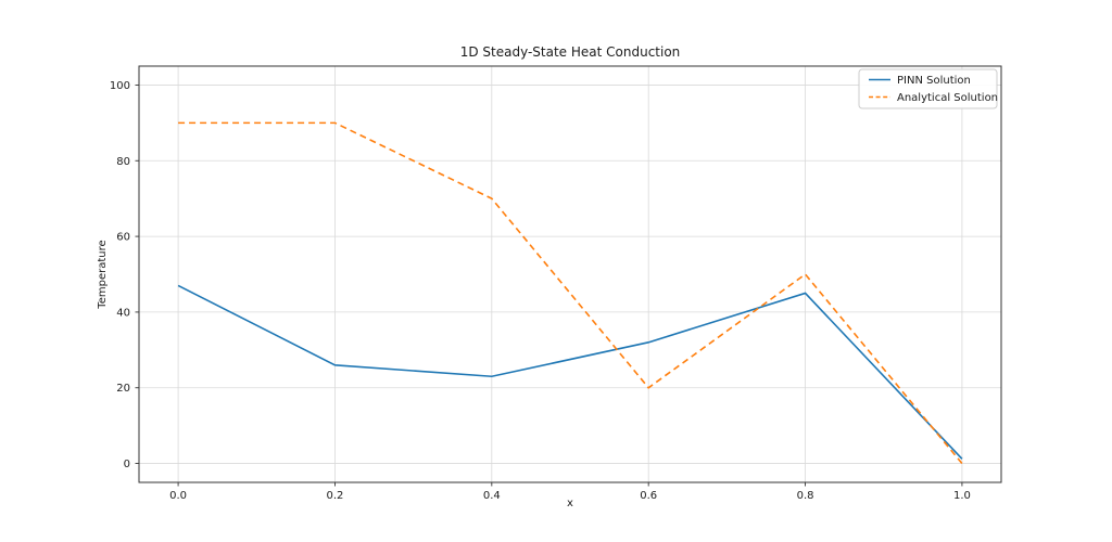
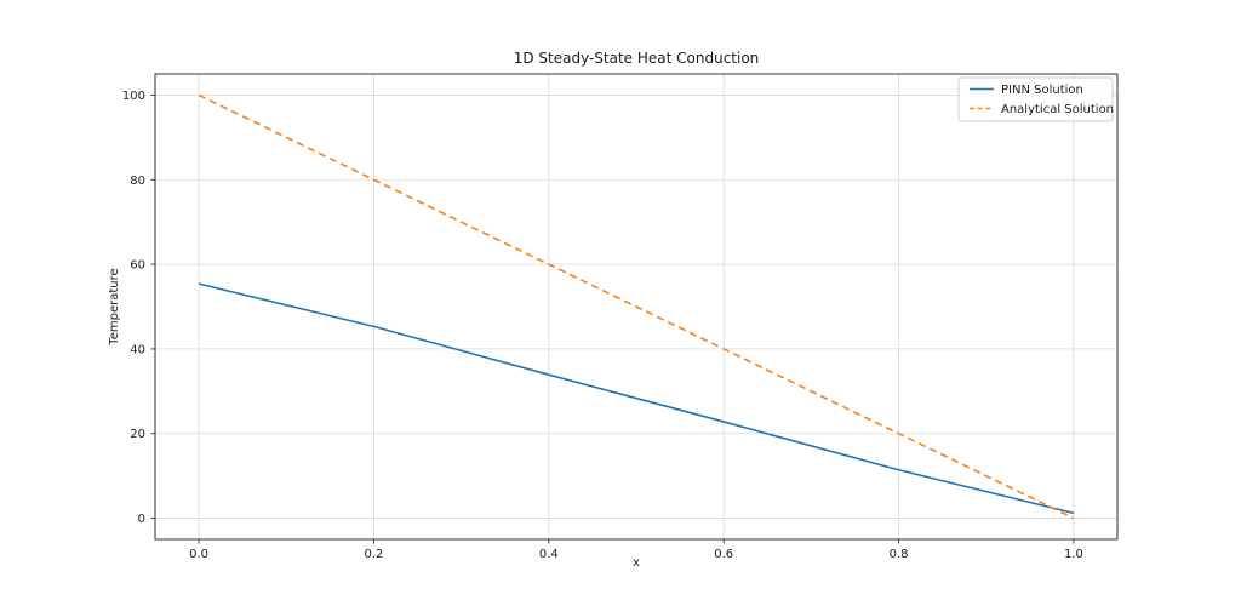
PINN Solution/0.0: 47 -> 55
Analytical Solution/0.0: 90 -> 100
PINN Solution/0.2: 26 -> 45
Analytical Solution/0.2: 90 -> 80
PINN Solution/0.4: 23 -> 34
Analytical Solution/0.4: 70 -> 60
PINN Solution/0.6: 32 -> 23
Analytical Solution/0.6: 20 -> 40
PINN Solution/0.8: 45 -> 11
Analytical Solution/0.8: 50 -> 20
